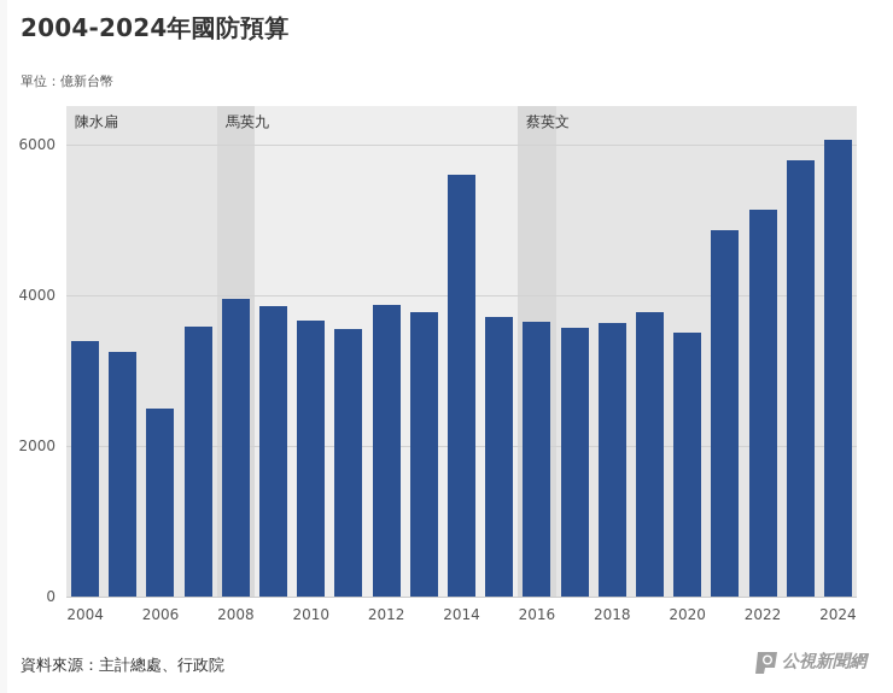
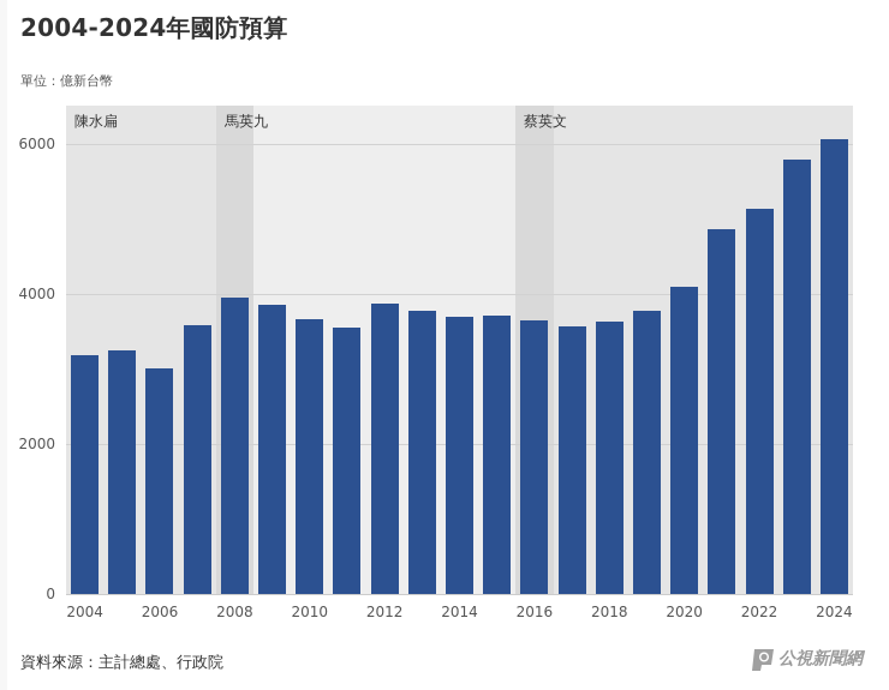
2004: 3400 -> 3200
2006: 2500 -> 3000
2014: 5600 -> 3700
2020: 3500 -> 4100
